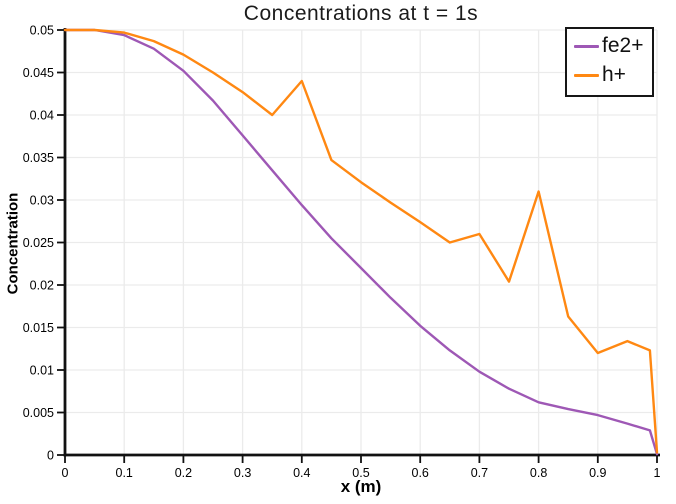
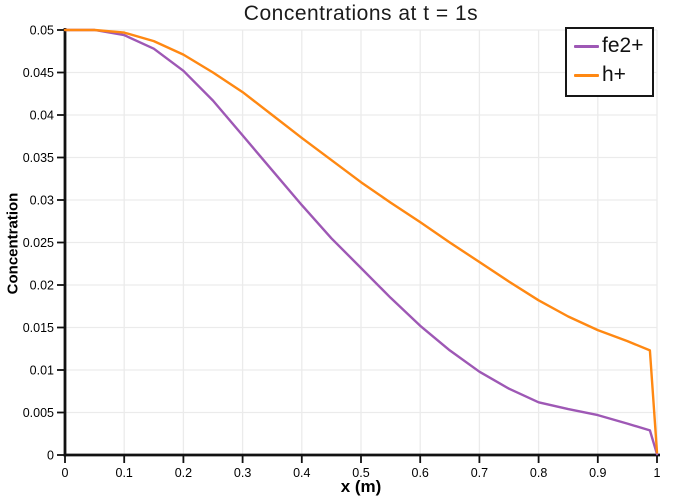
h+/0.4: 0.044 -> 0.037
h+/0.7: 0.026 -> 0.023
h+/0.8: 0.031 -> 0.018
h+/0.9: 0.012 -> 0.015
